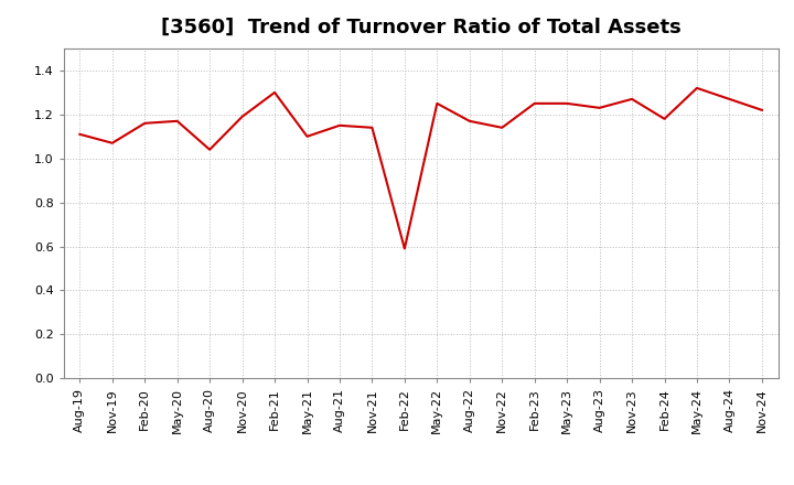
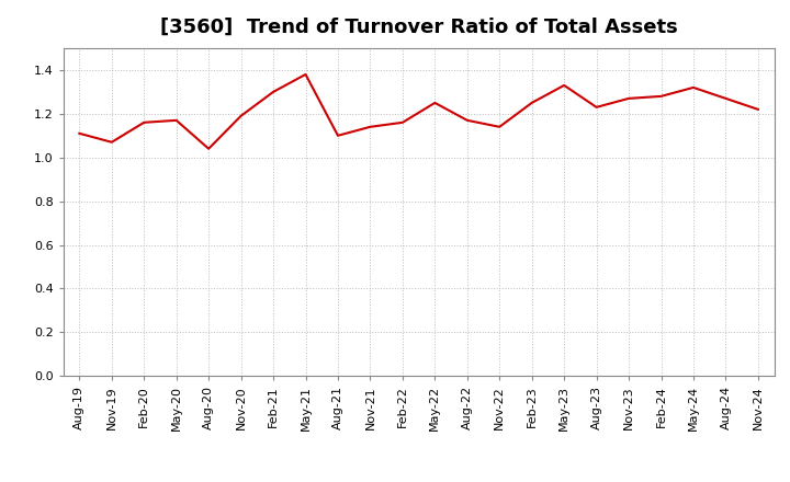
May-21: 1.10 -> 1.38
Aug-21: 1.15 -> 1.10
Feb-22: 0.59 -> 1.16
May-23: 1.25 -> 1.33
Feb-24: 1.18 -> 1.28
